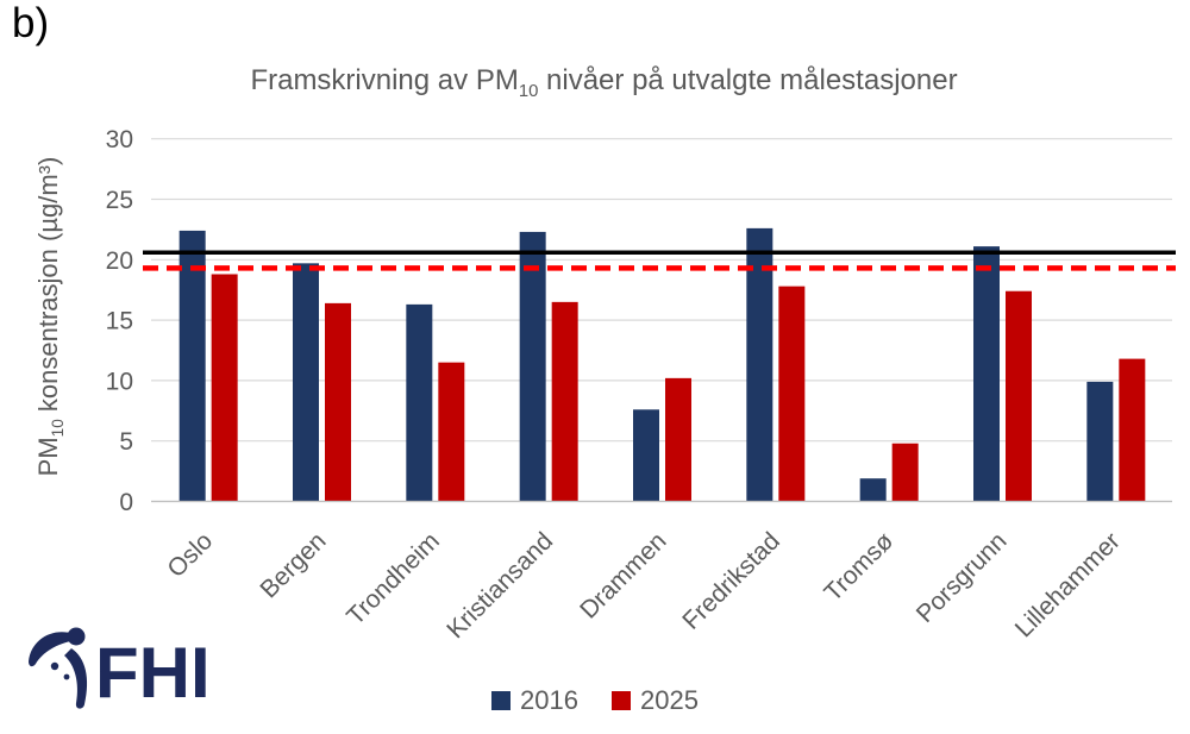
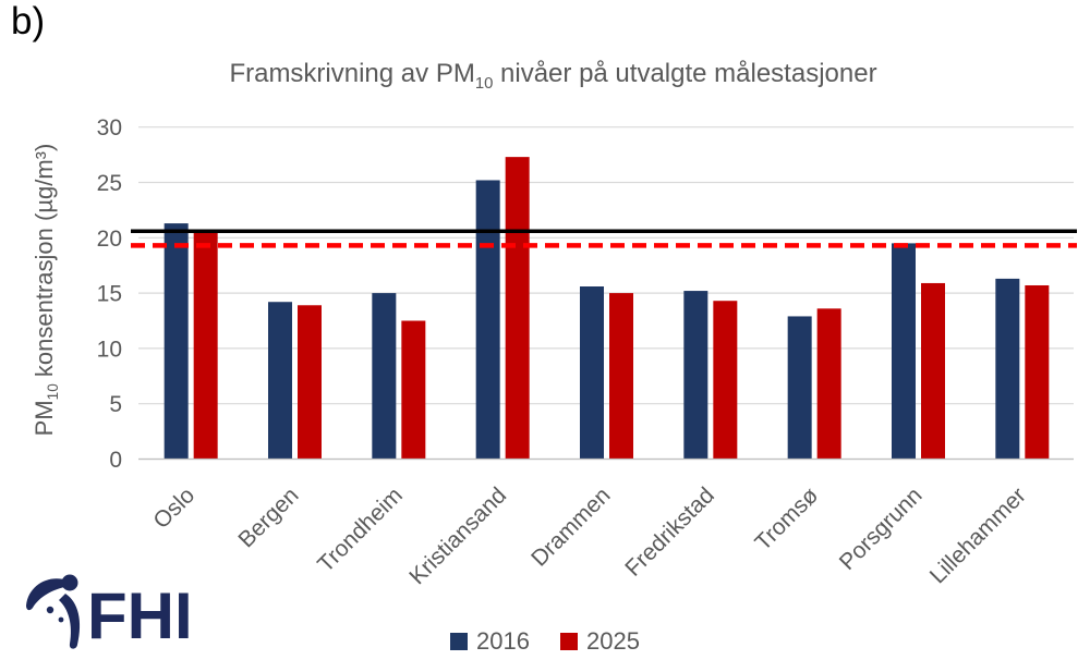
2016/Oslo: 22.4 -> 21.3
2025/Oslo: 18.8 -> 20.7
2016/Bergen: 19.7 -> 14.2
2025/Bergen: 16.4 -> 13.9
2016/Trondheim: 16.3 -> 15.0
2025/Trondheim: 11.5 -> 12.5
2016/Kristiansand: 22.3 -> 25.2
2025/Kristiansand: 16.5 -> 27.3
2016/Drammen: 7.6 -> 15.6
2025/Drammen: 10.2 -> 15.0
2016/Fredrikstad: 22.6 -> 15.2
2025/Fredrikstad: 17.8 -> 14.3
2016/Tromsø: 1.9 -> 12.9
2025/Tromsø: 4.8 -> 13.6
2016/Porsgrunn: 21.1 -> 19.5
2025/Porsgrunn: 17.4 -> 15.9
2016/Lillehammer: 9.9 -> 16.3
2025/Lillehammer: 11.8 -> 15.7
